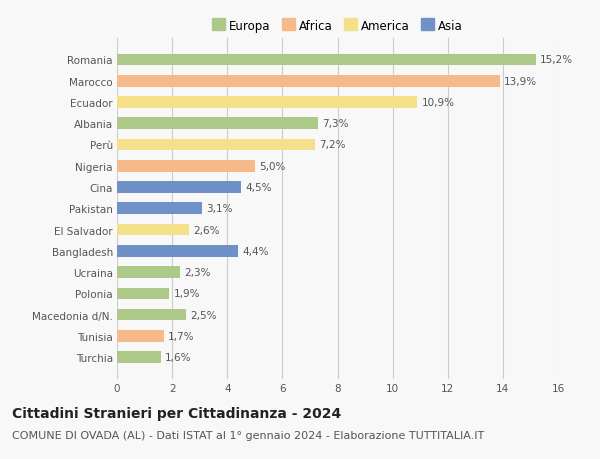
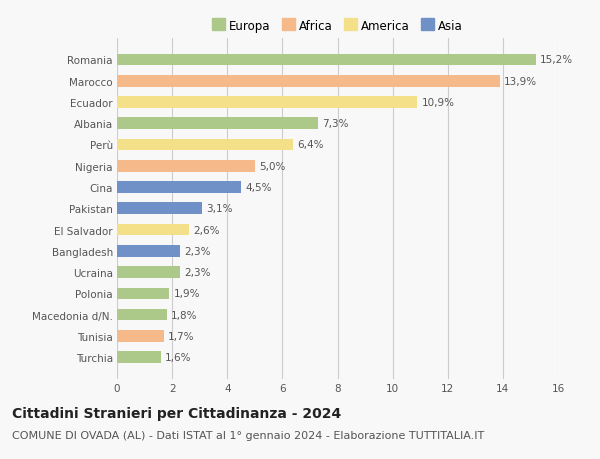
Perù: 7,2% -> 6,4%
Bangladesh: 4,4% -> 2,3%
Macedonia d/N.: 2,5% -> 1,8%
